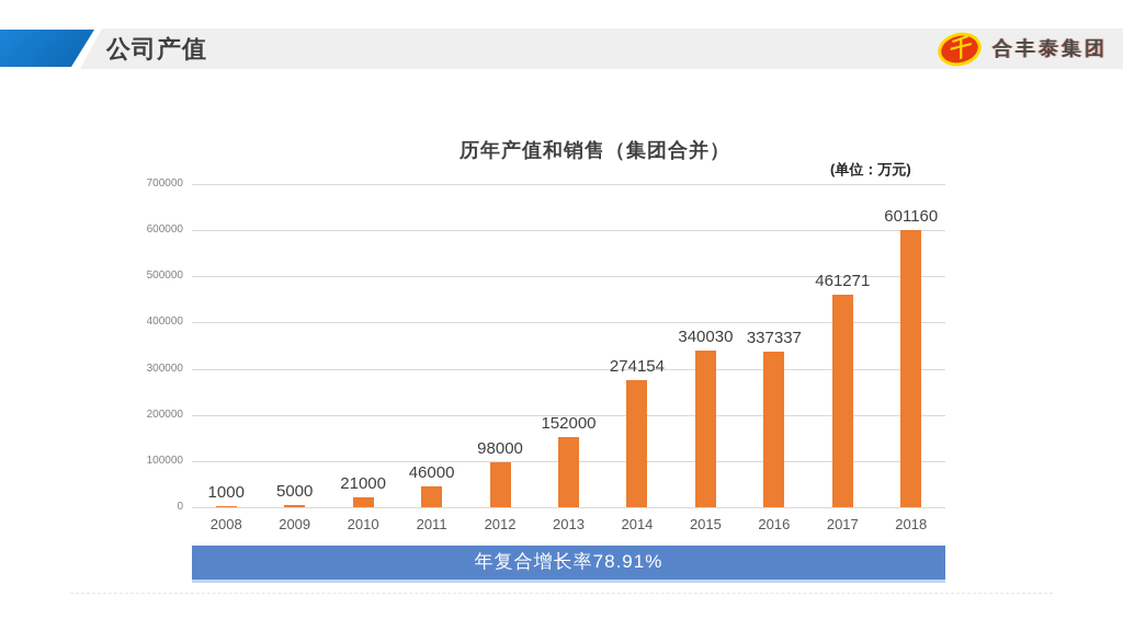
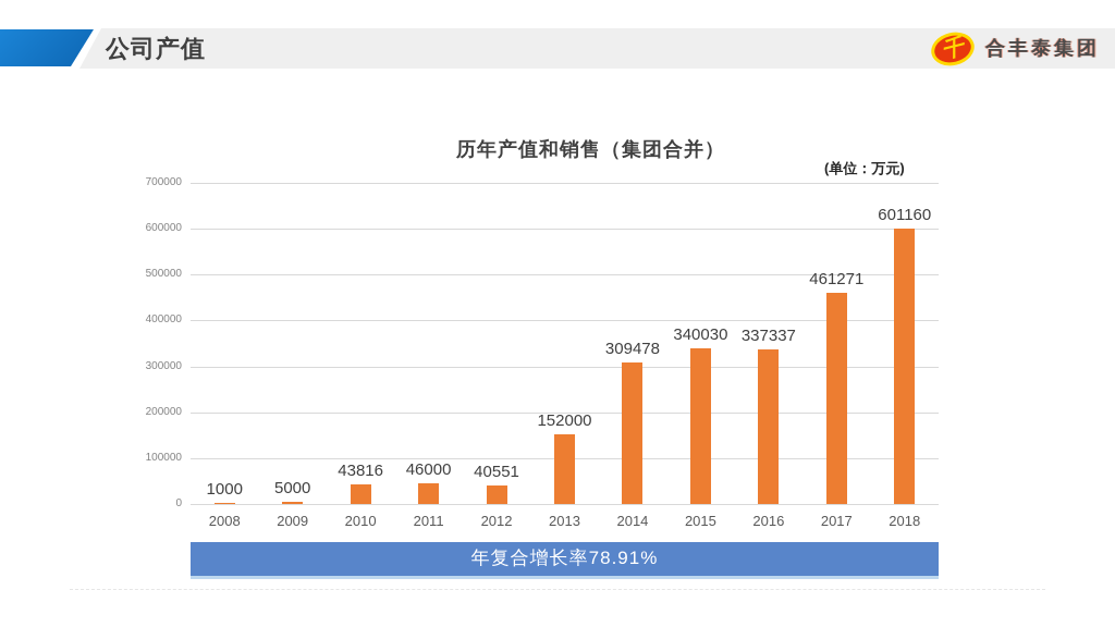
2010: 21000 -> 43816
2012: 98000 -> 40551
2014: 274154 -> 309478
